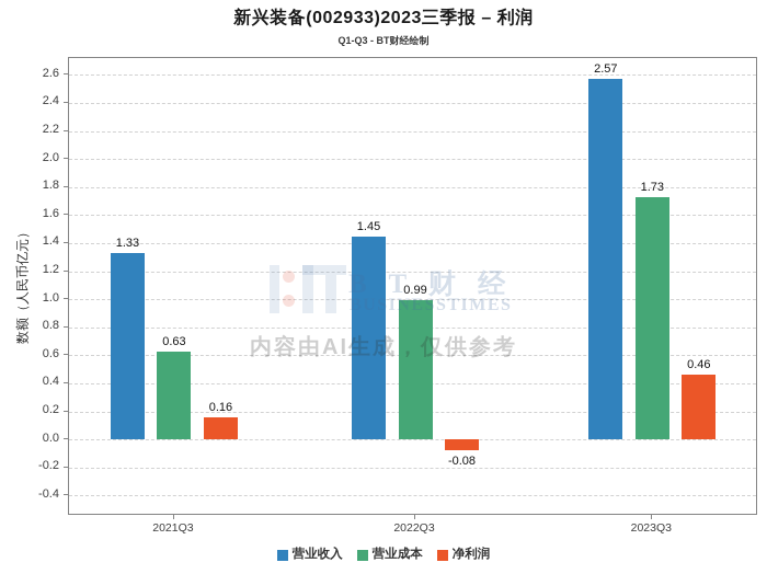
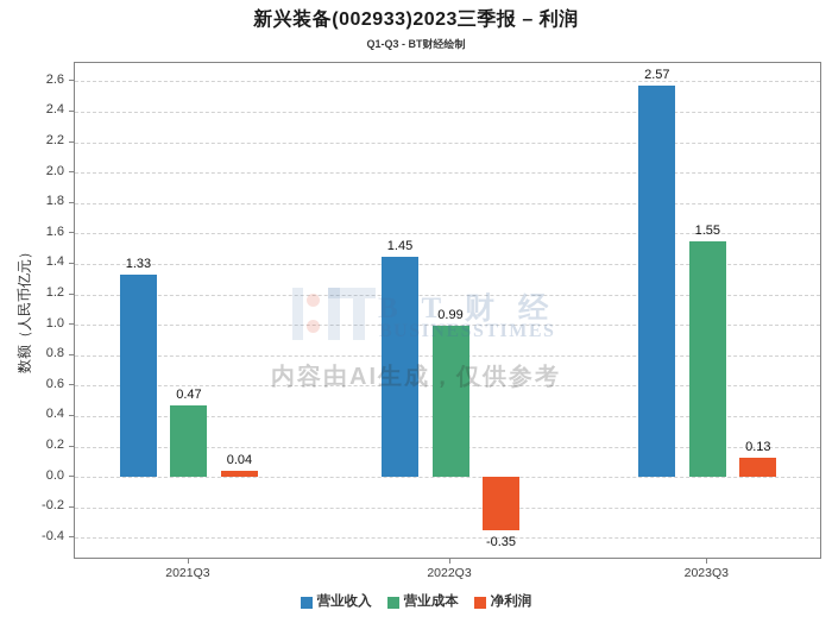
营业成本/2021Q3: 0.63 -> 0.47
净利润/2021Q3: 0.16 -> 0.04
净利润/2022Q3: -0.08 -> -0.35
营业成本/2023Q3: 1.73 -> 1.55
净利润/2023Q3: 0.46 -> 0.13
